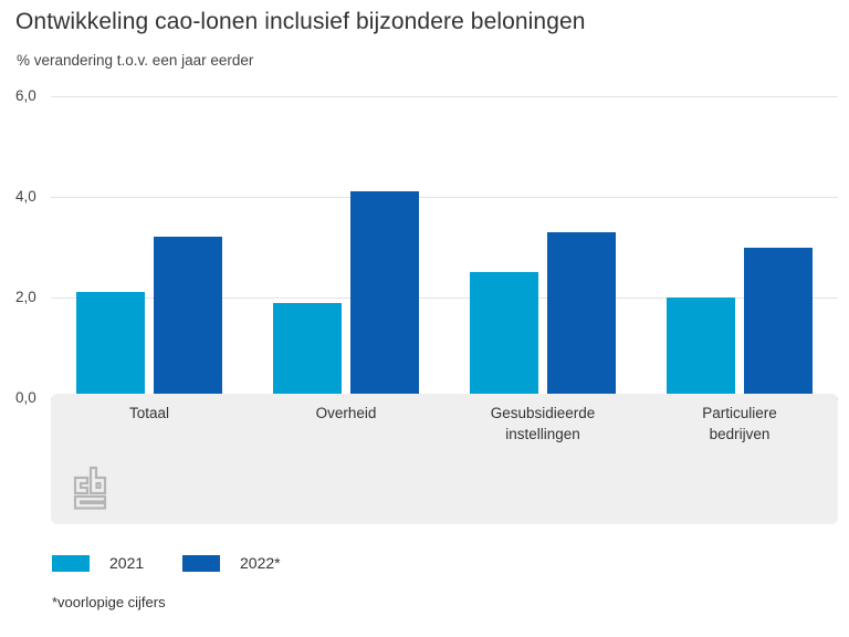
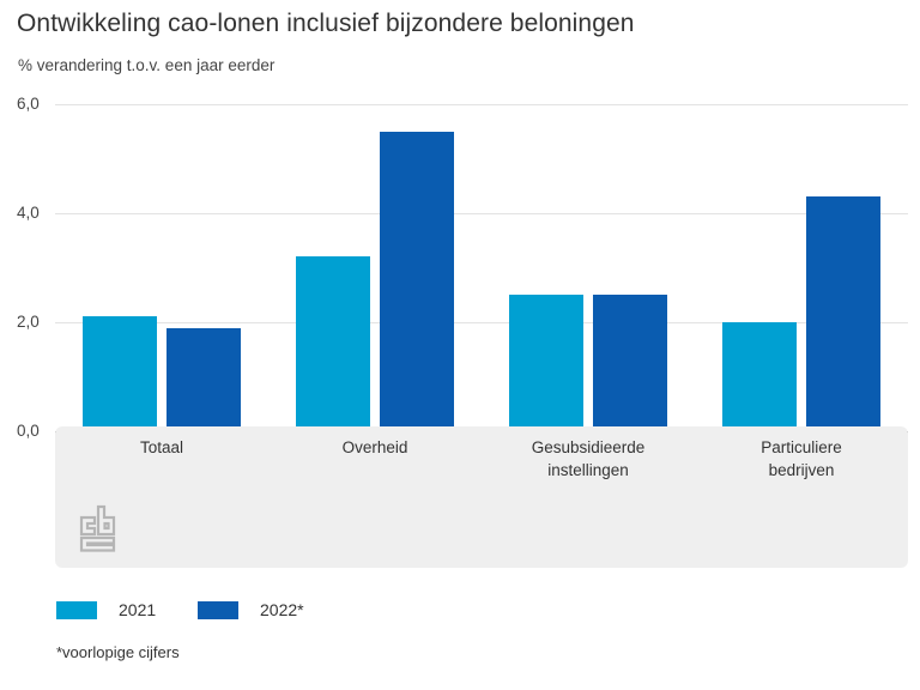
2022*/Totaal: 3,2 -> 1,9
2021/Overheid: 1,9 -> 3,2
2022*/Overheid: 4,1 -> 5,5
2022*/Gesubsidieerde instellingen: 3,3 -> 2,5
2022*/Particuliere bedrijven: 3,0 -> 4,3
